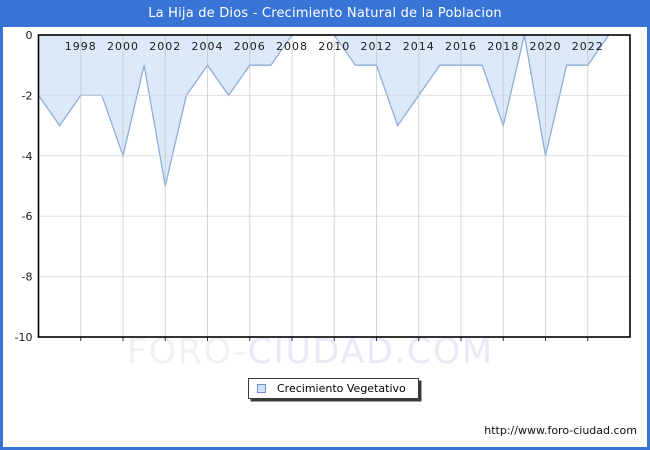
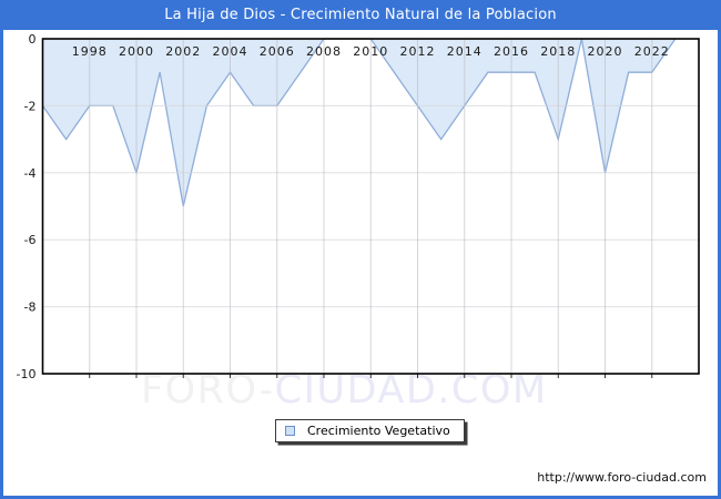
2006: -1 -> -2
2012: -1 -> -2
